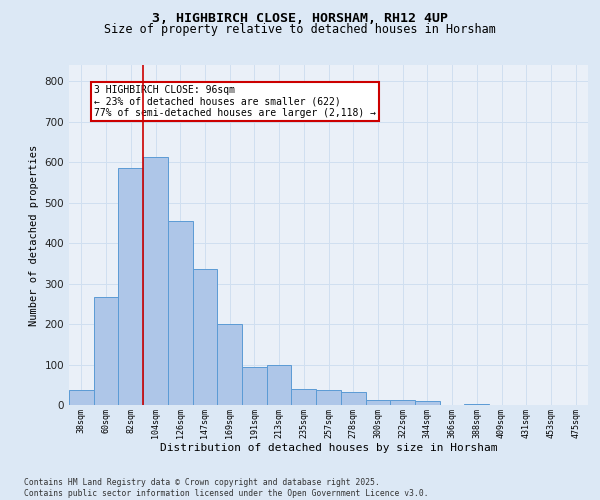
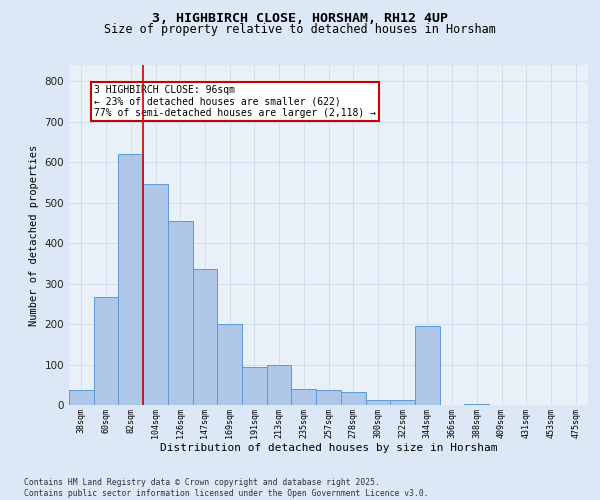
82sqm: 585 -> 620
104sqm: 612 -> 545
344sqm: 10 -> 195
